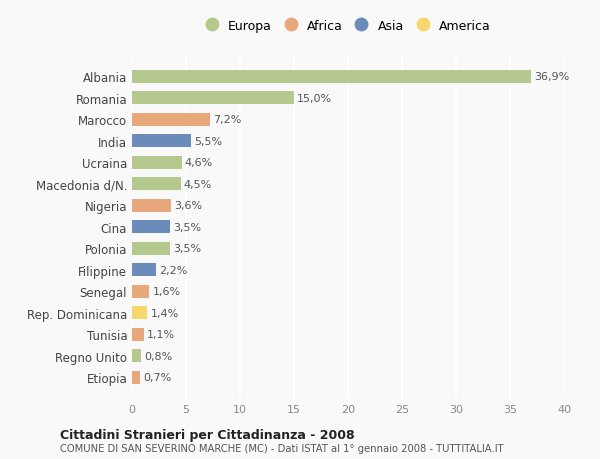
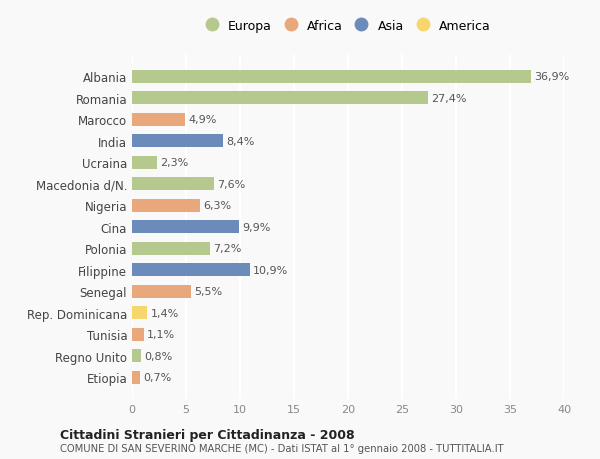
Romania: 15,0% -> 27,4%
Marocco: 7,2% -> 4,9%
India: 5,5% -> 8,4%
Ucraina: 4,6% -> 2,3%
Macedonia d/N.: 4,5% -> 7,6%
Nigeria: 3,6% -> 6,3%
Cina: 3,5% -> 9,9%
Polonia: 3,5% -> 7,2%
Filippine: 2,2% -> 10,9%
Senegal: 1,6% -> 5,5%
